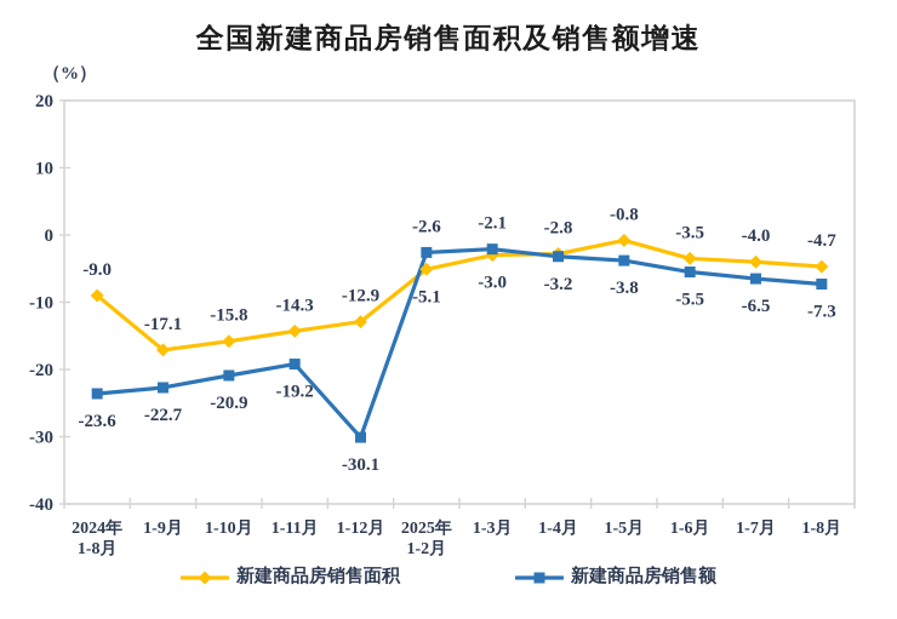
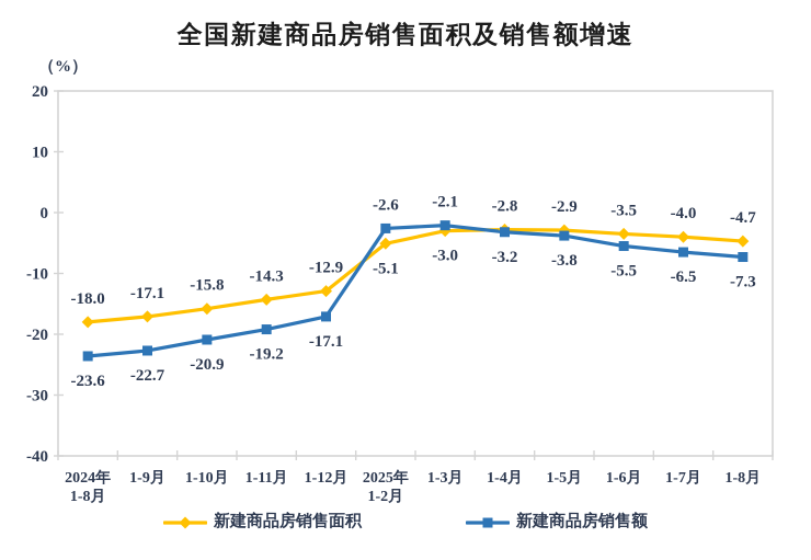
新建商品房销售面积/2024年 1-8月: -9.0 -> -18.0
新建商品房销售额/1-12月: -30.1 -> -17.1
新建商品房销售面积/1-5月: -0.8 -> -2.9
